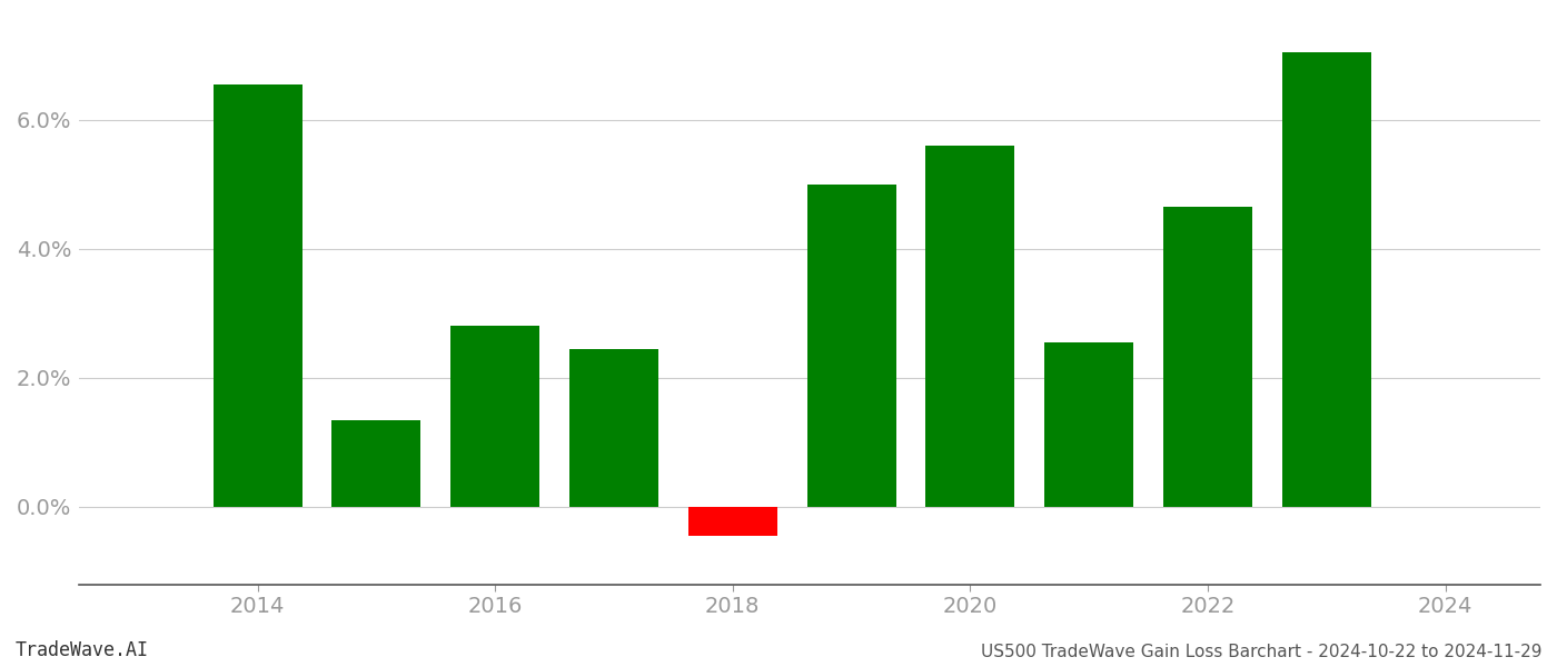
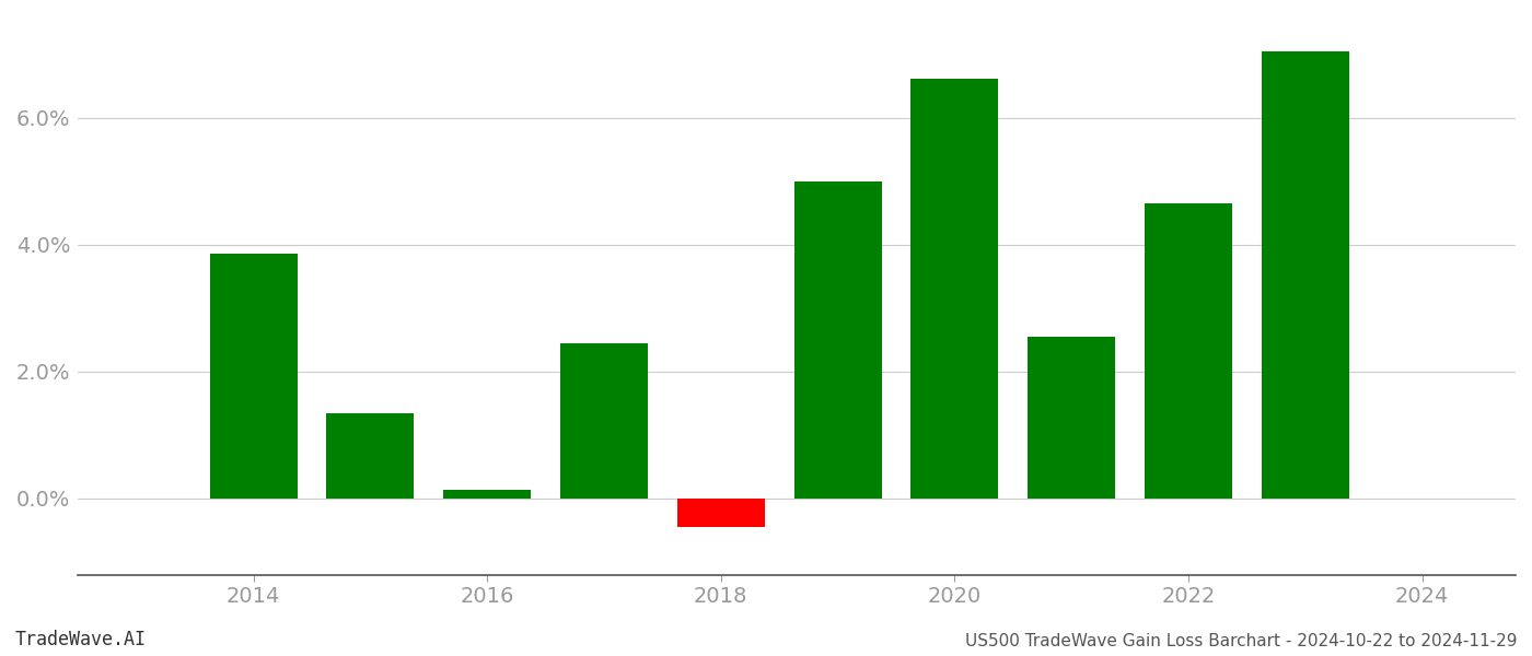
2014: 6.55% -> 3.86%
2016: 2.80% -> 0.14%
2020: 5.60% -> 6.62%
